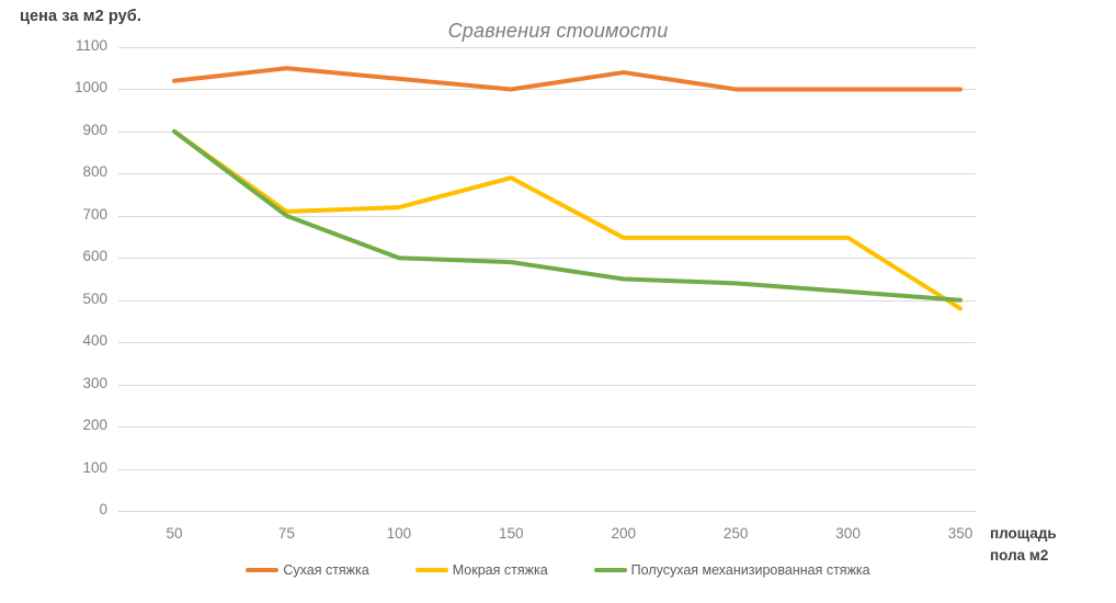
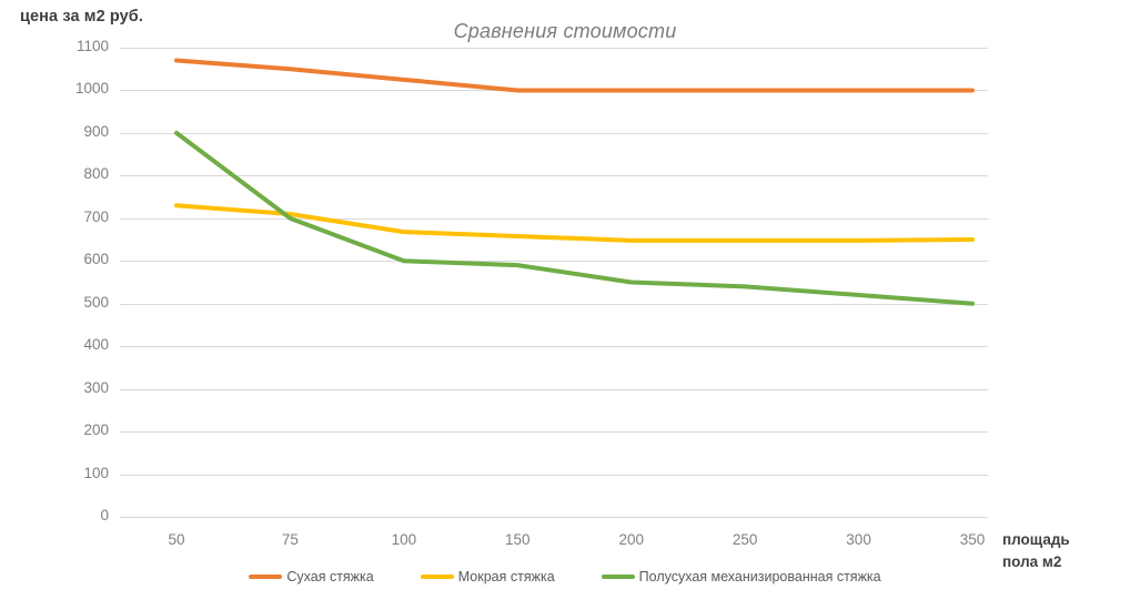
Сухая стяжка/50: 1020 -> 1070
Мокрая стяжка/50: 900 -> 730
Мокрая стяжка/100: 720 -> 670
Мокрая стяжка/150: 790 -> 660
Сухая стяжка/200: 1040 -> 1000
Мокрая стяжка/350: 480 -> 650
